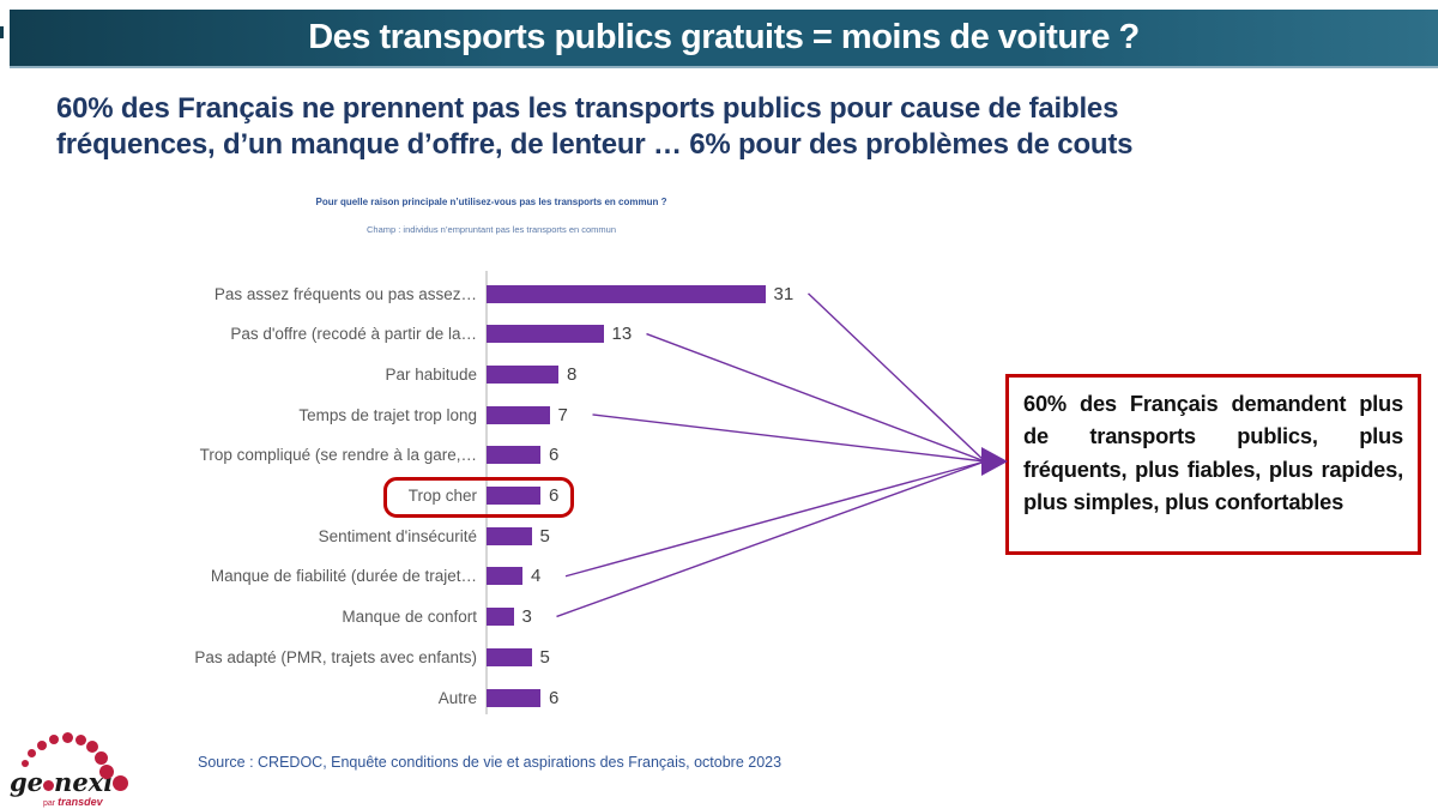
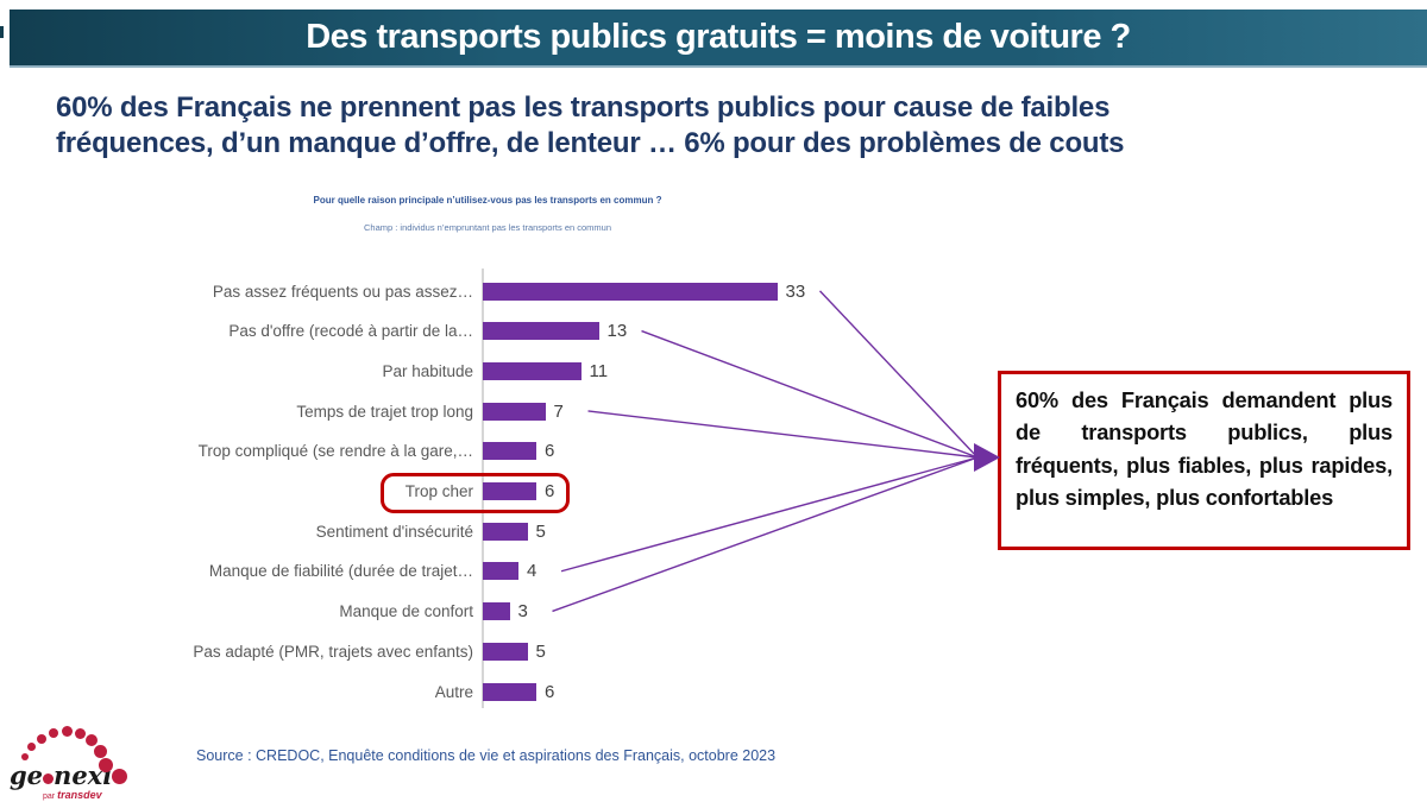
Pas assez fréquents ou pas assez…: 31 -> 33
Par habitude: 8 -> 11
